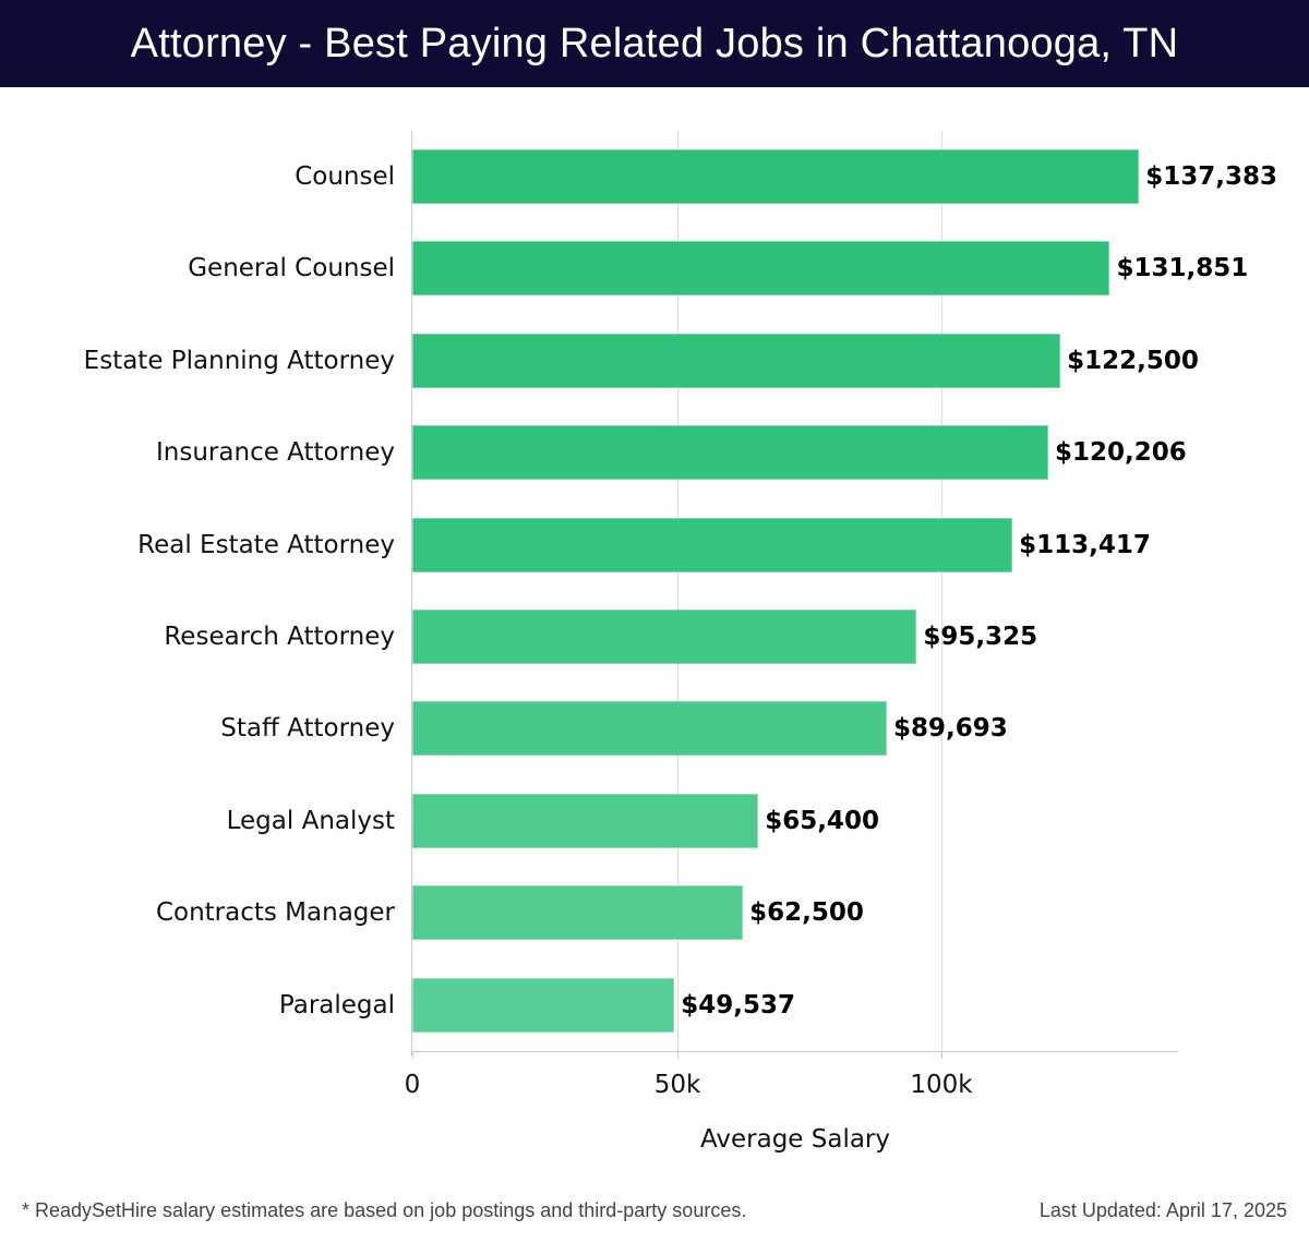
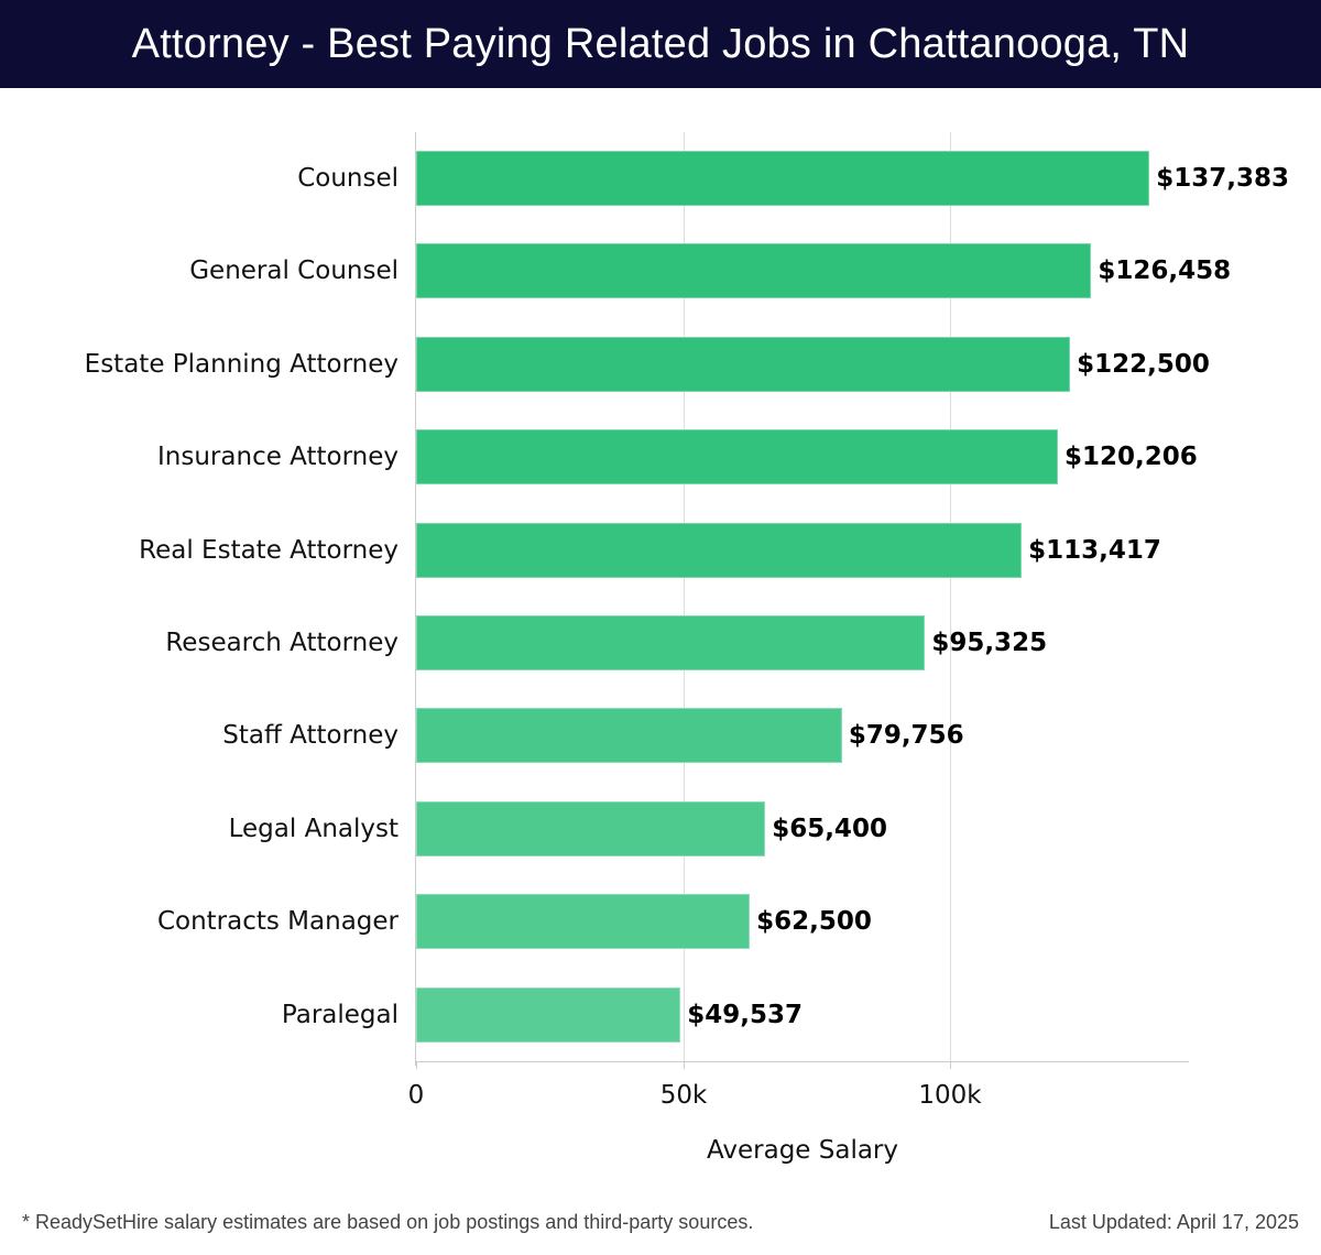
General Counsel: $131,851 -> $126,458
Staff Attorney: $89,693 -> $79,756
